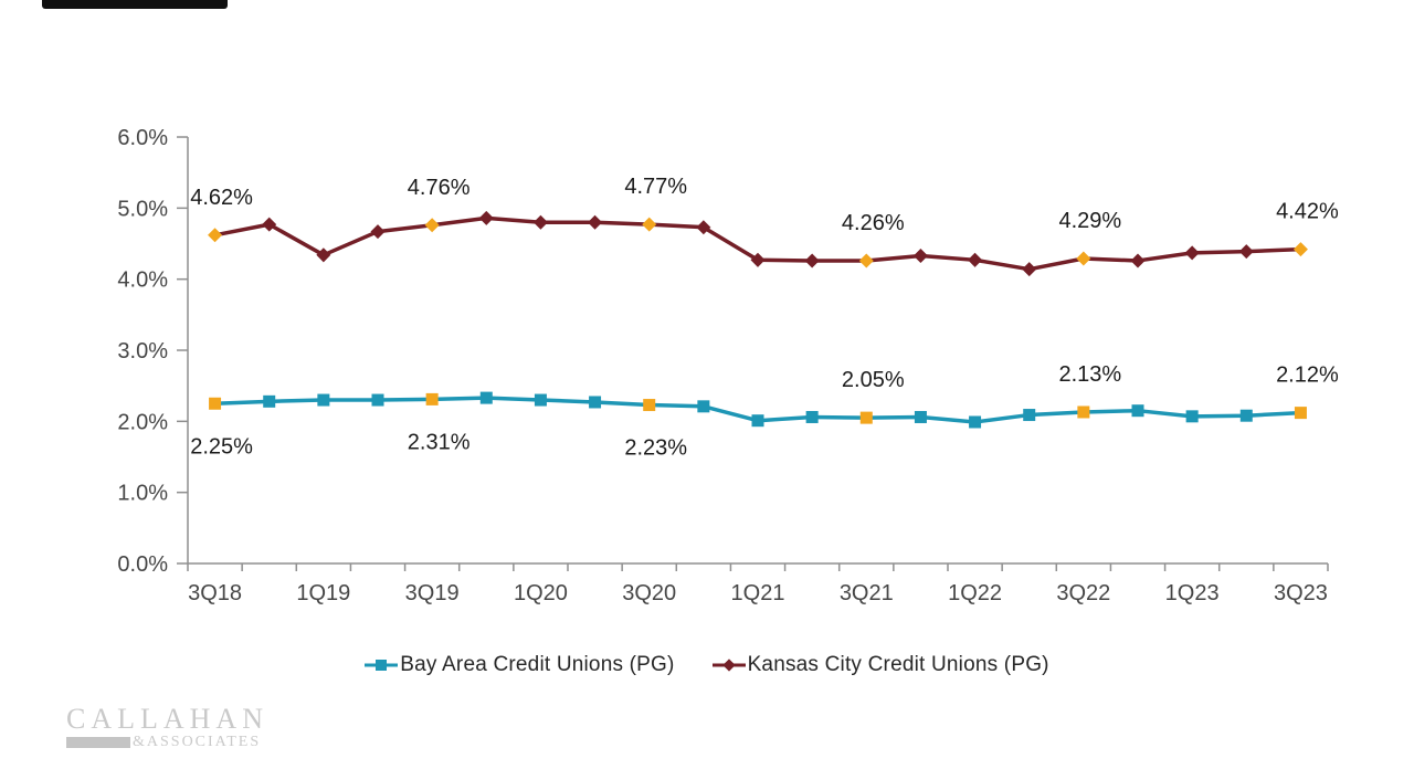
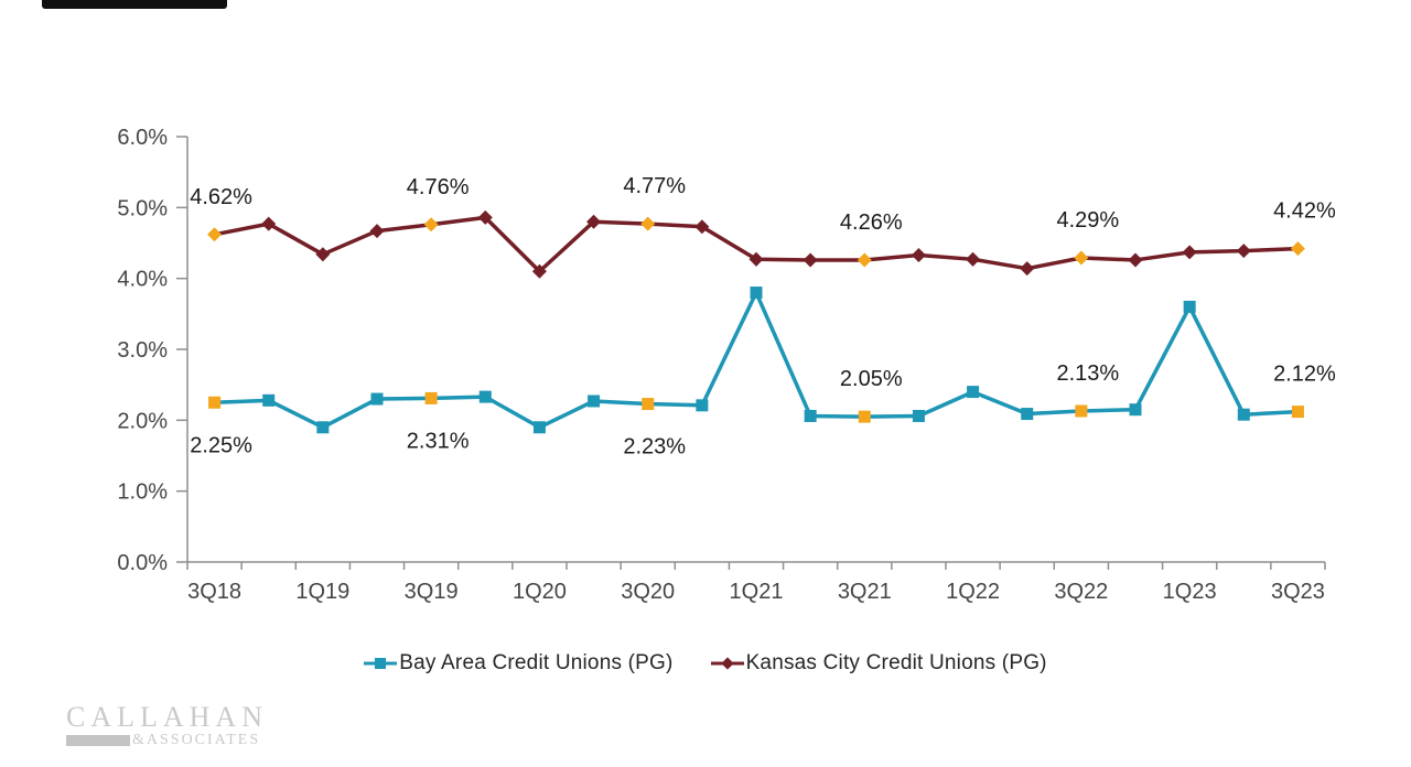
Bay Area Credit Unions (PG)/1Q19: 2.3% -> 1.9%
Bay Area Credit Unions (PG)/1Q20: 2.3% -> 1.9%
Kansas City Credit Unions (PG)/1Q20: 4.8% -> 4.1%
Bay Area Credit Unions (PG)/1Q21: 2.0% -> 3.8%
Bay Area Credit Unions (PG)/1Q22: 2.0% -> 2.4%
Bay Area Credit Unions (PG)/1Q23: 2.1% -> 3.6%
